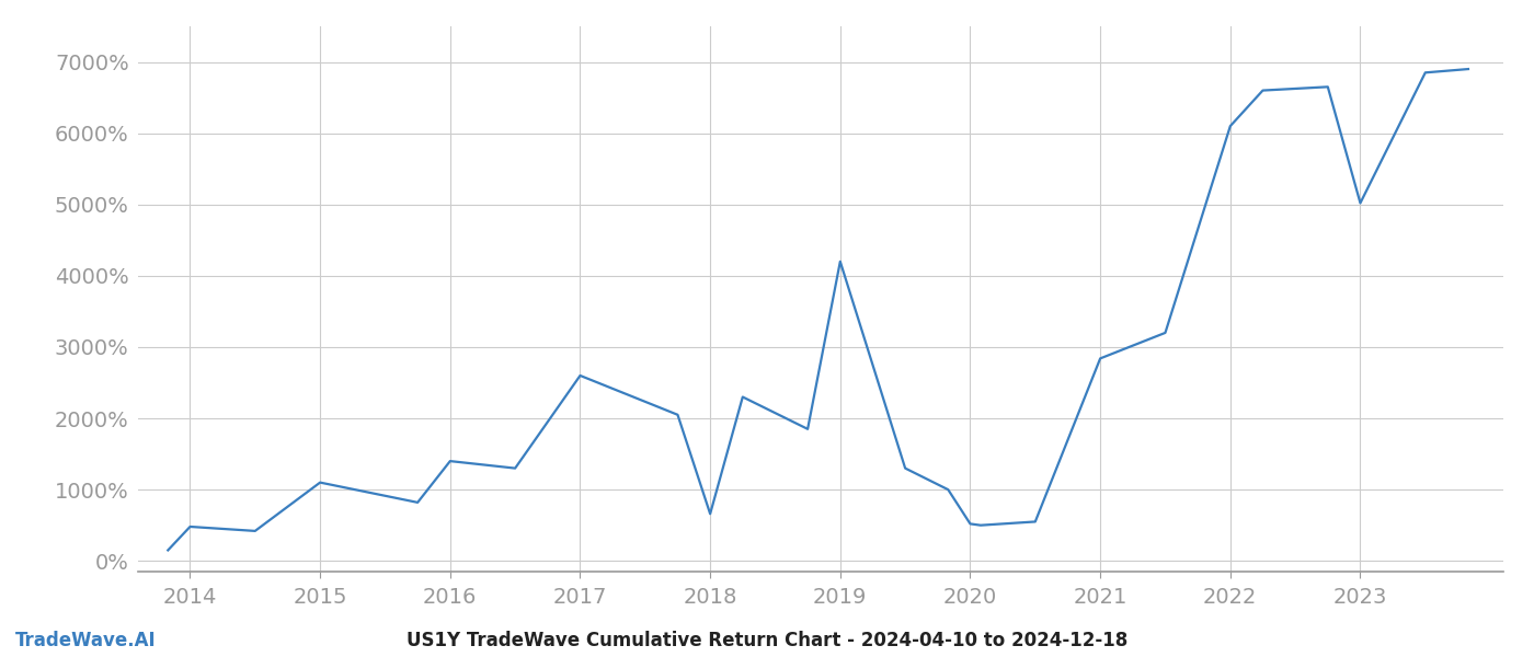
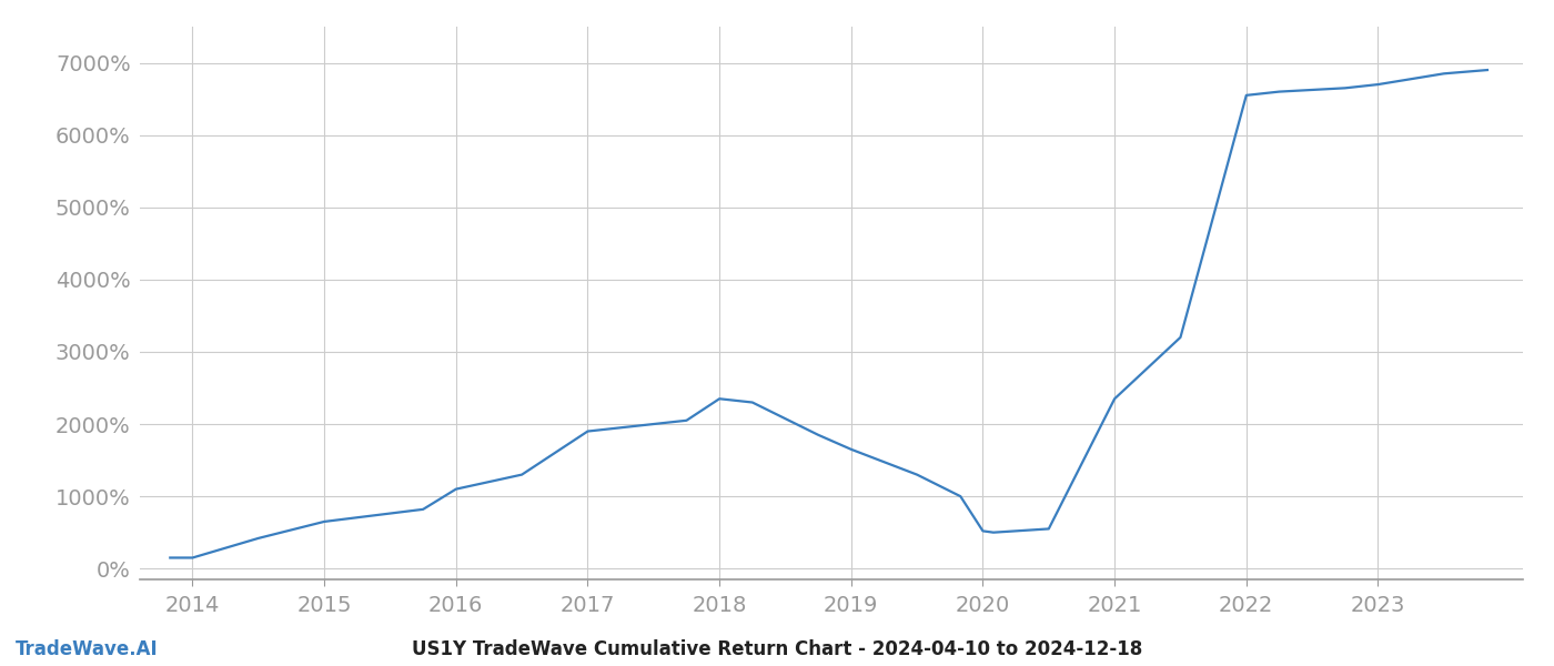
2014: 480% -> 150%
2015: 1100% -> 650%
2016: 1400% -> 1100%
2017: 2600% -> 1900%
2018: 660% -> 2350%
2019: 4200% -> 1650%
2021: 2840% -> 2350%
2022: 6100% -> 6550%
2023: 5020% -> 6700%
